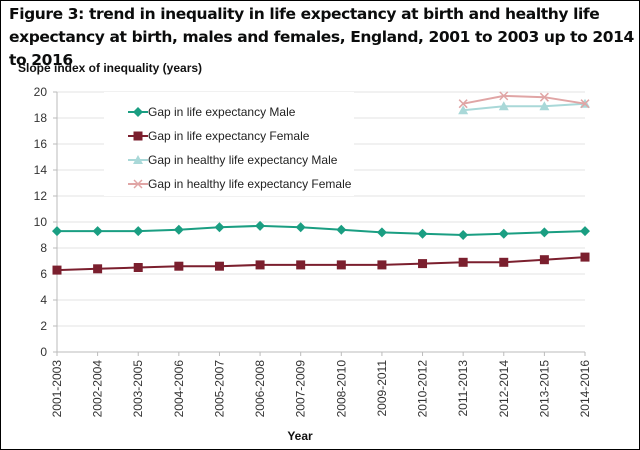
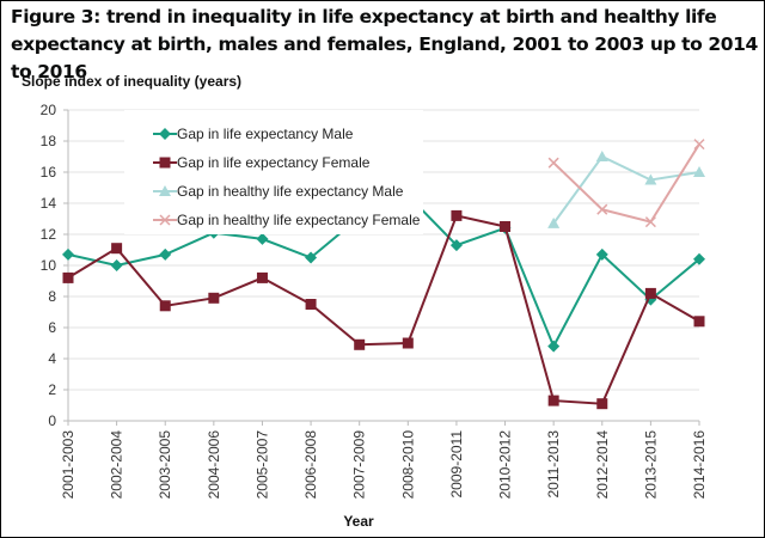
Gap in life expectancy Male/2001-2003: 9.3 -> 10.7
Gap in life expectancy Female/2001-2003: 6.3 -> 9.2
Gap in life expectancy Male/2002-2004: 9.3 -> 10.0
Gap in life expectancy Female/2002-2004: 6.4 -> 11.1
Gap in life expectancy Male/2003-2005: 9.3 -> 10.7
Gap in life expectancy Female/2003-2005: 6.5 -> 7.4
Gap in life expectancy Male/2004-2006: 9.4 -> 12.1
Gap in life expectancy Female/2004-2006: 6.6 -> 7.9
Gap in life expectancy Male/2005-2007: 9.6 -> 11.7
Gap in life expectancy Female/2005-2007: 6.6 -> 9.2
Gap in life expectancy Male/2006-2008: 9.7 -> 10.5
Gap in life expectancy Female/2006-2008: 6.7 -> 7.5
Gap in life expectancy Male/2007-2009: 9.6 -> 13.1
Gap in life expectancy Female/2007-2009: 6.7 -> 4.9
Gap in life expectancy Male/2008-2010: 9.4 -> 14.5
Gap in life expectancy Female/2008-2010: 6.7 -> 5.0
Gap in life expectancy Male/2009-2011: 9.2 -> 11.3
Gap in life expectancy Female/2009-2011: 6.7 -> 13.2
Gap in life expectancy Male/2010-2012: 9.1 -> 12.4
Gap in life expectancy Female/2010-2012: 6.8 -> 12.5
Gap in life expectancy Male/2011-2013: 9.0 -> 4.8
Gap in life expectancy Female/2011-2013: 6.9 -> 1.3
Gap in healthy life expectancy Male/2011-2013: 18.6 -> 12.7
Gap in healthy life expectancy Female/2011-2013: 19.1 -> 16.6
Gap in life expectancy Male/2012-2014: 9.1 -> 10.7
Gap in life expectancy Female/2012-2014: 6.9 -> 1.1
Gap in healthy life expectancy Male/2012-2014: 18.9 -> 17.0
Gap in healthy life expectancy Female/2012-2014: 19.7 -> 13.6
Gap in life expectancy Male/2013-2015: 9.2 -> 7.8
Gap in life expectancy Female/2013-2015: 7.1 -> 8.2
Gap in healthy life expectancy Male/2013-2015: 18.9 -> 15.5
Gap in healthy life expectancy Female/2013-2015: 19.6 -> 12.8
Gap in life expectancy Male/2014-2016: 9.3 -> 10.4
Gap in life expectancy Female/2014-2016: 7.3 -> 6.4
Gap in healthy life expectancy Male/2014-2016: 19.1 -> 16.0
Gap in healthy life expectancy Female/2014-2016: 19.1 -> 17.8
